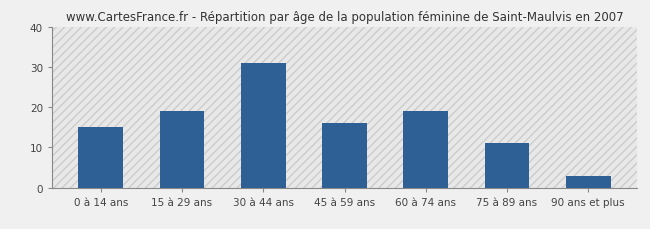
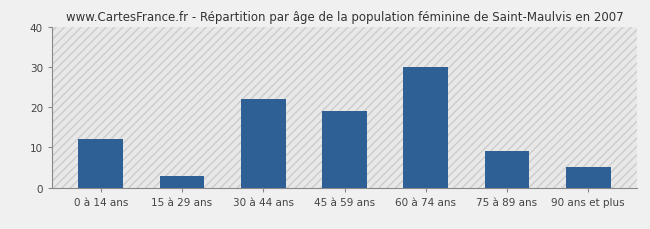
0 à 14 ans: 15 -> 12
15 à 29 ans: 19 -> 3
30 à 44 ans: 31 -> 22
45 à 59 ans: 16 -> 19
60 à 74 ans: 19 -> 30
75 à 89 ans: 11 -> 9
90 ans et plus: 3 -> 5
